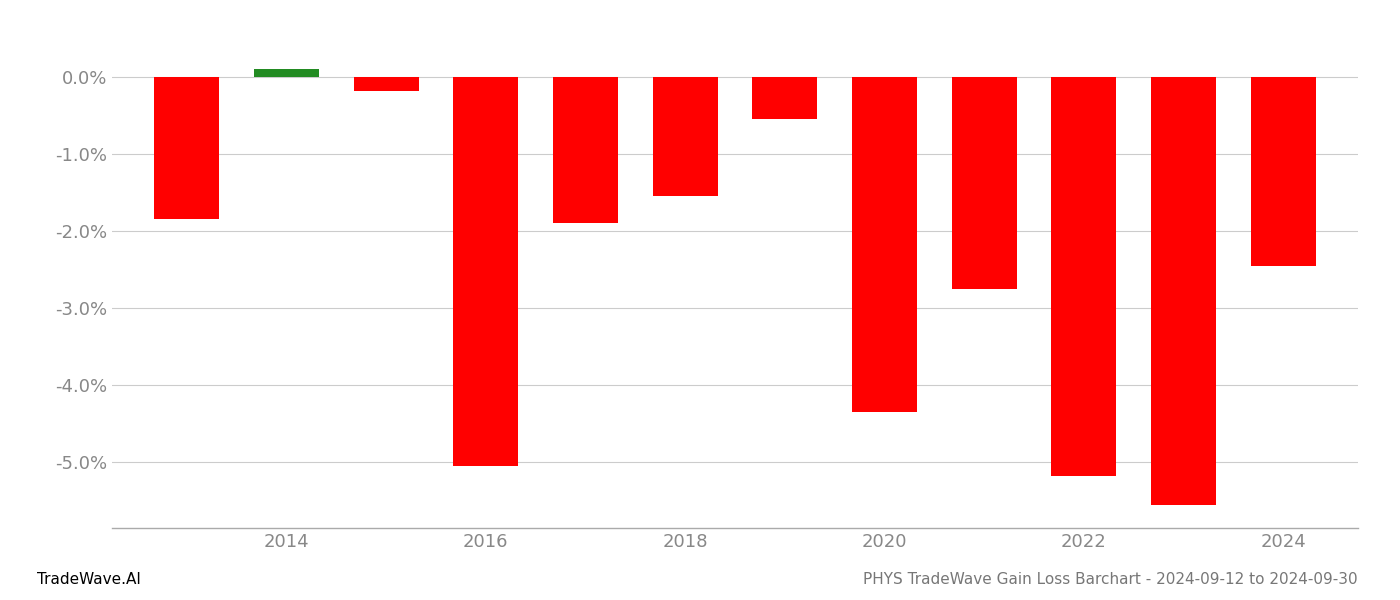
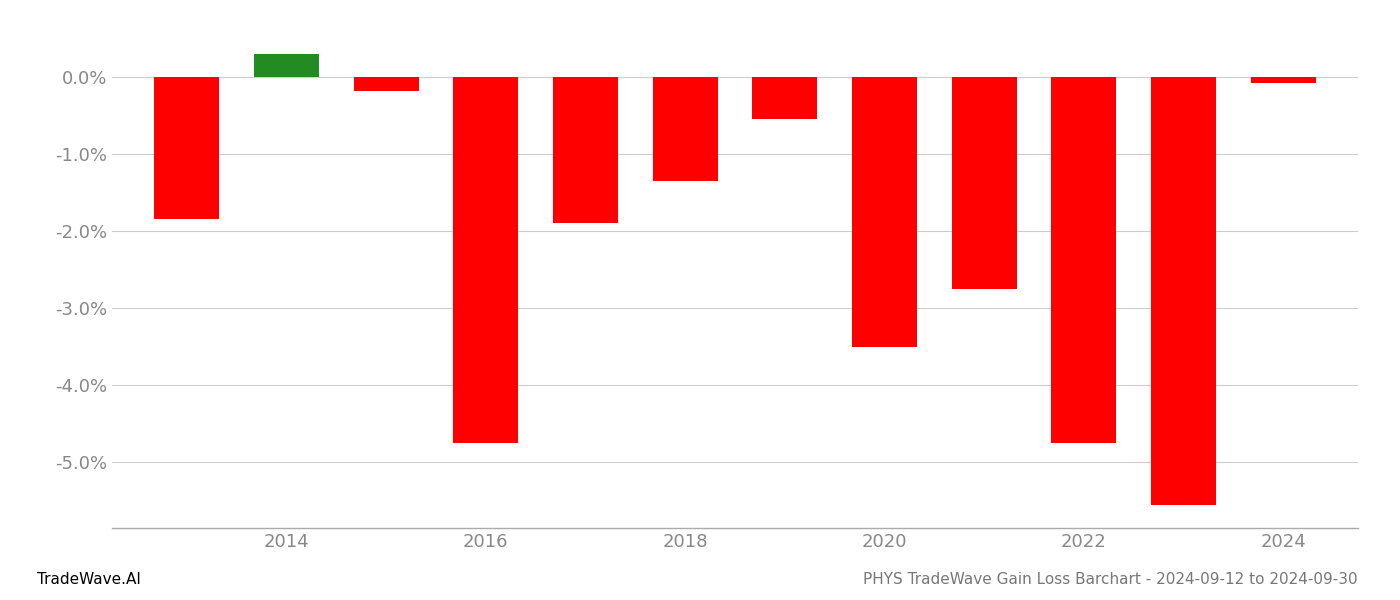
2014: 0.10% -> 0.30%
2016: -5.04% -> -4.75%
2018: -1.54% -> -1.35%
2020: -4.34% -> -3.50%
2022: -5.18% -> -4.75%
2024: -2.46% -> -0.08%
